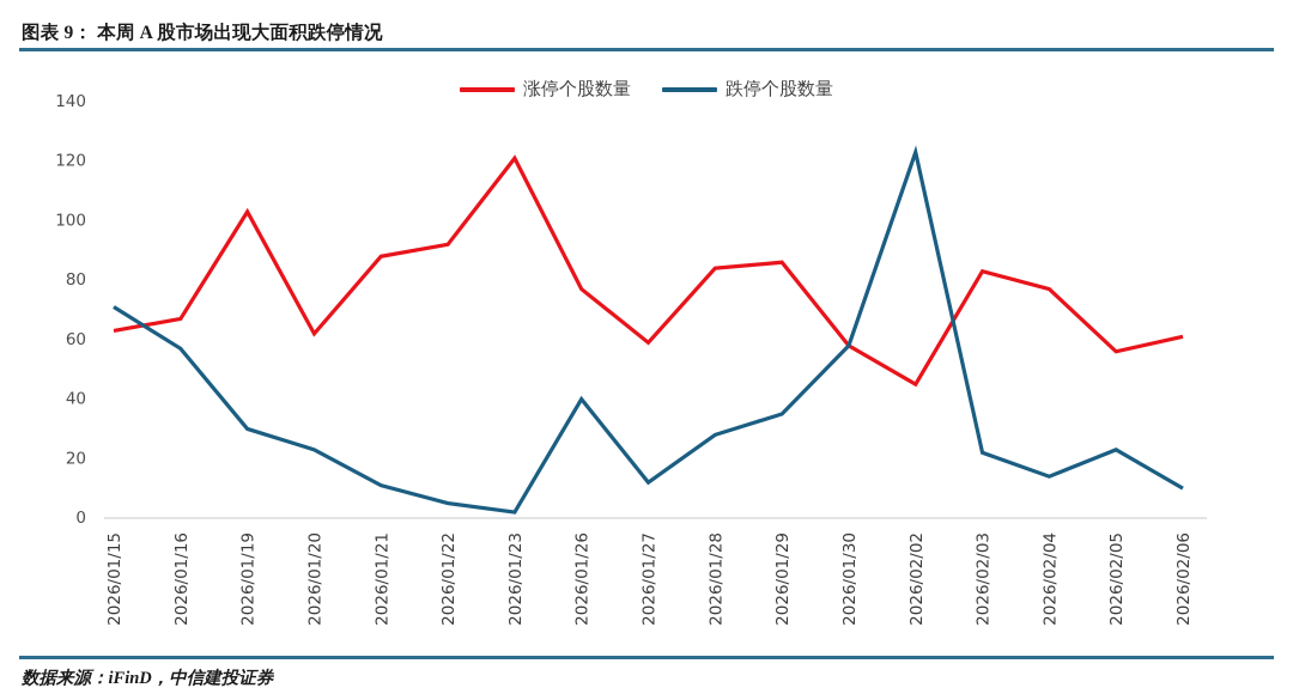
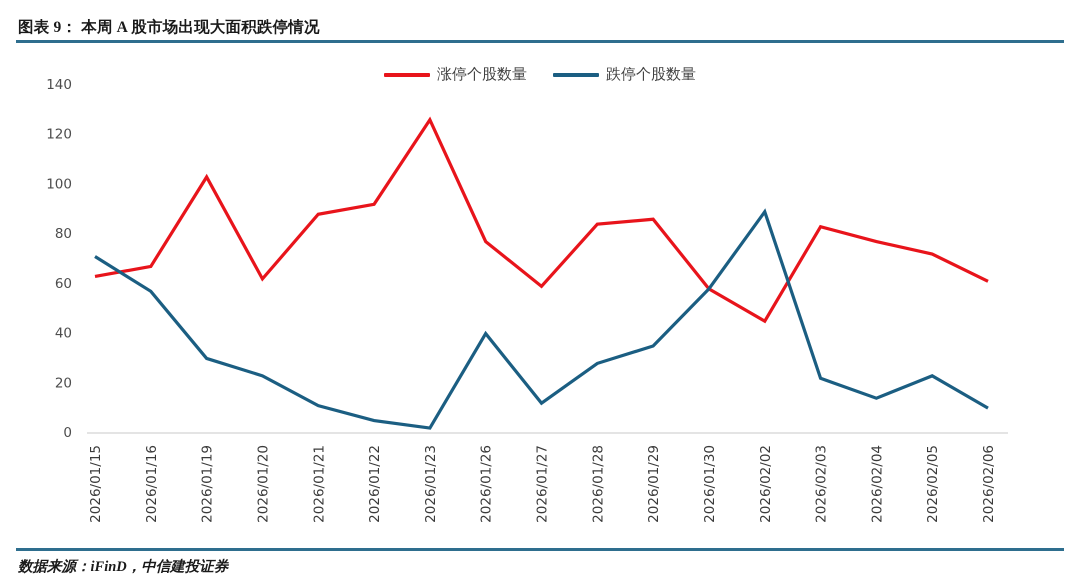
涨停个股数量/2026/01/23: 121 -> 126
跌停个股数量/2026/02/02: 123 -> 89
涨停个股数量/2026/02/05: 56 -> 72
